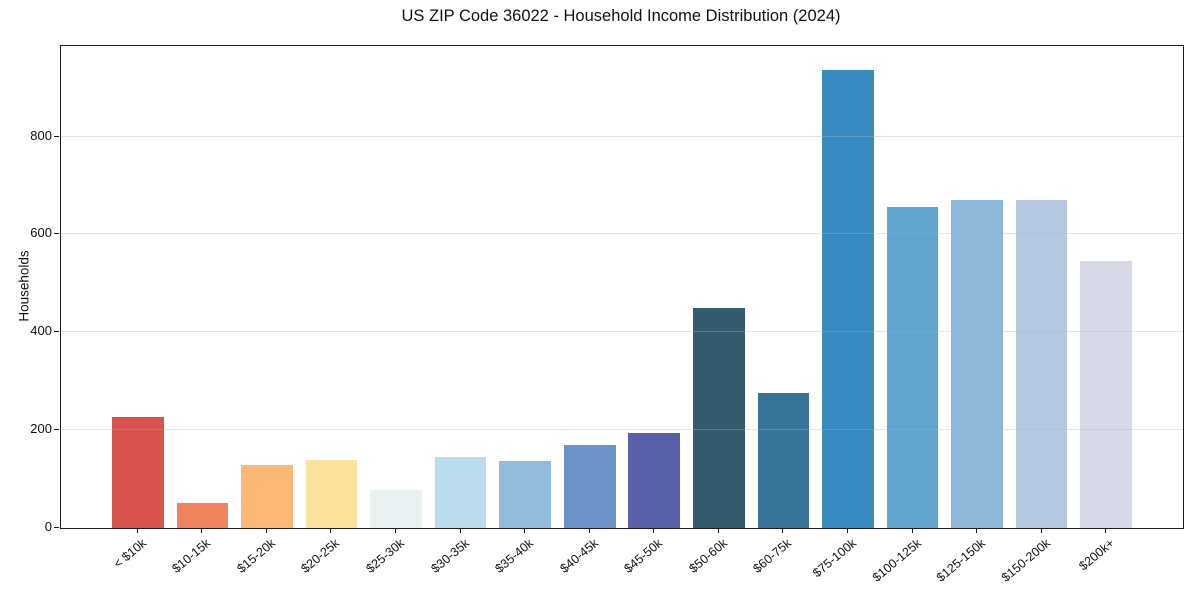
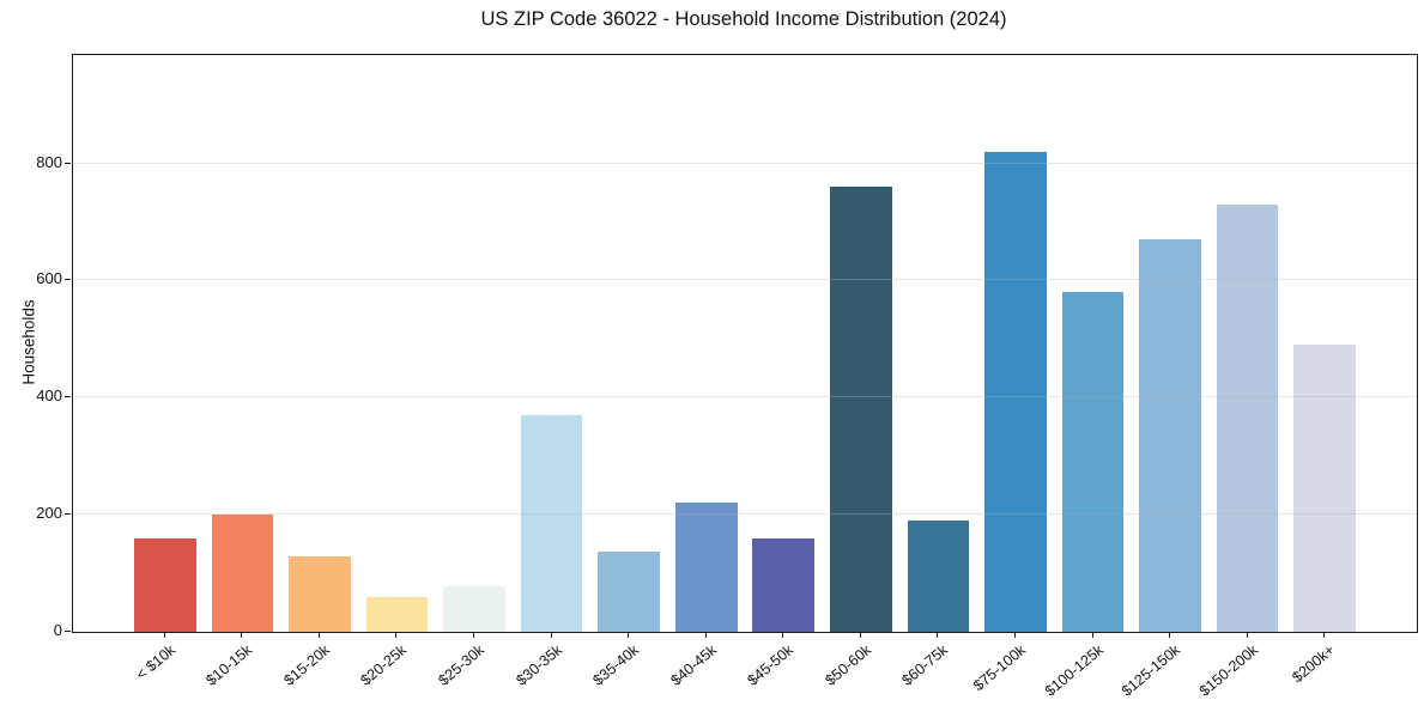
< $10k: 230 -> 160
$10-15k: 50 -> 200
$20-25k: 140 -> 60
$30-35k: 150 -> 370
$40-45k: 170 -> 220
$45-50k: 190 -> 160
$50-60k: 450 -> 760
$60-75k: 280 -> 190
$75-100k: 940 -> 820
$100-125k: 660 -> 580
$150-200k: 670 -> 730
$200k+: 540 -> 490
